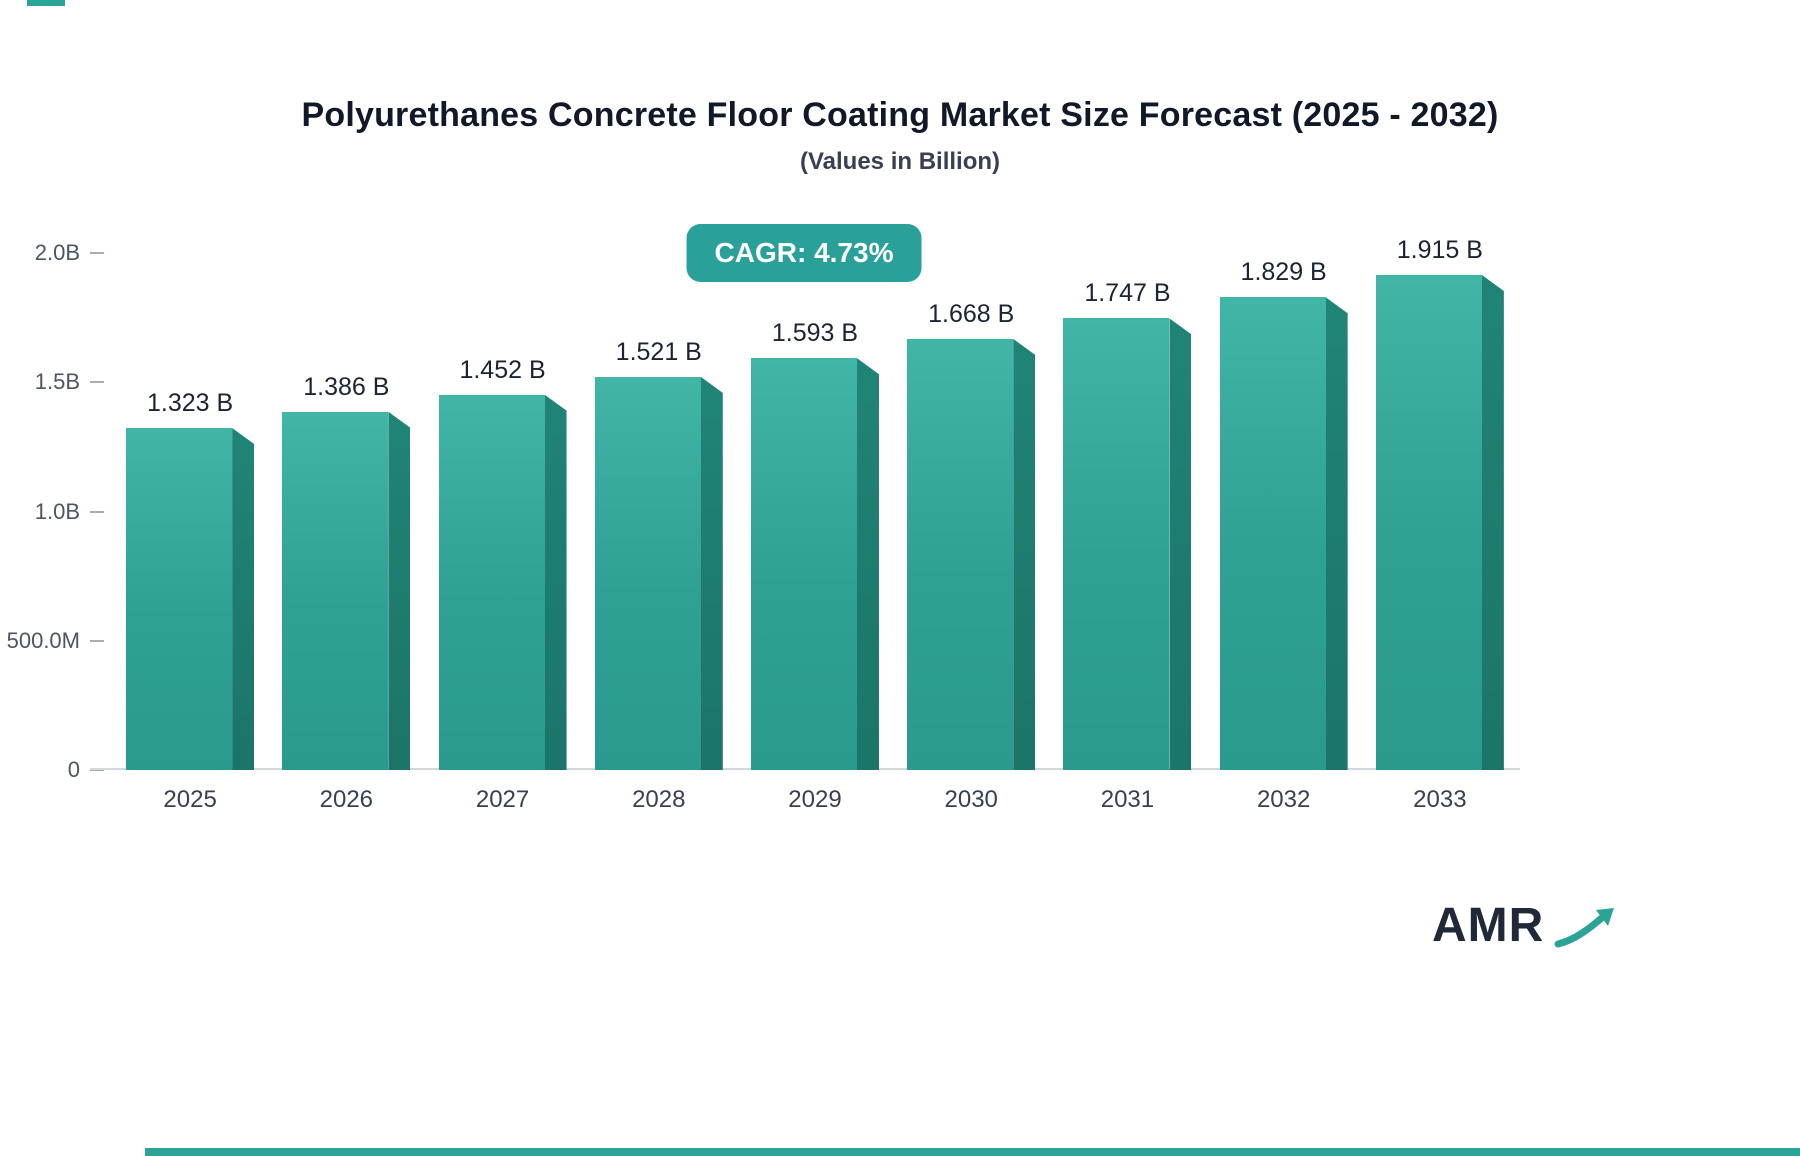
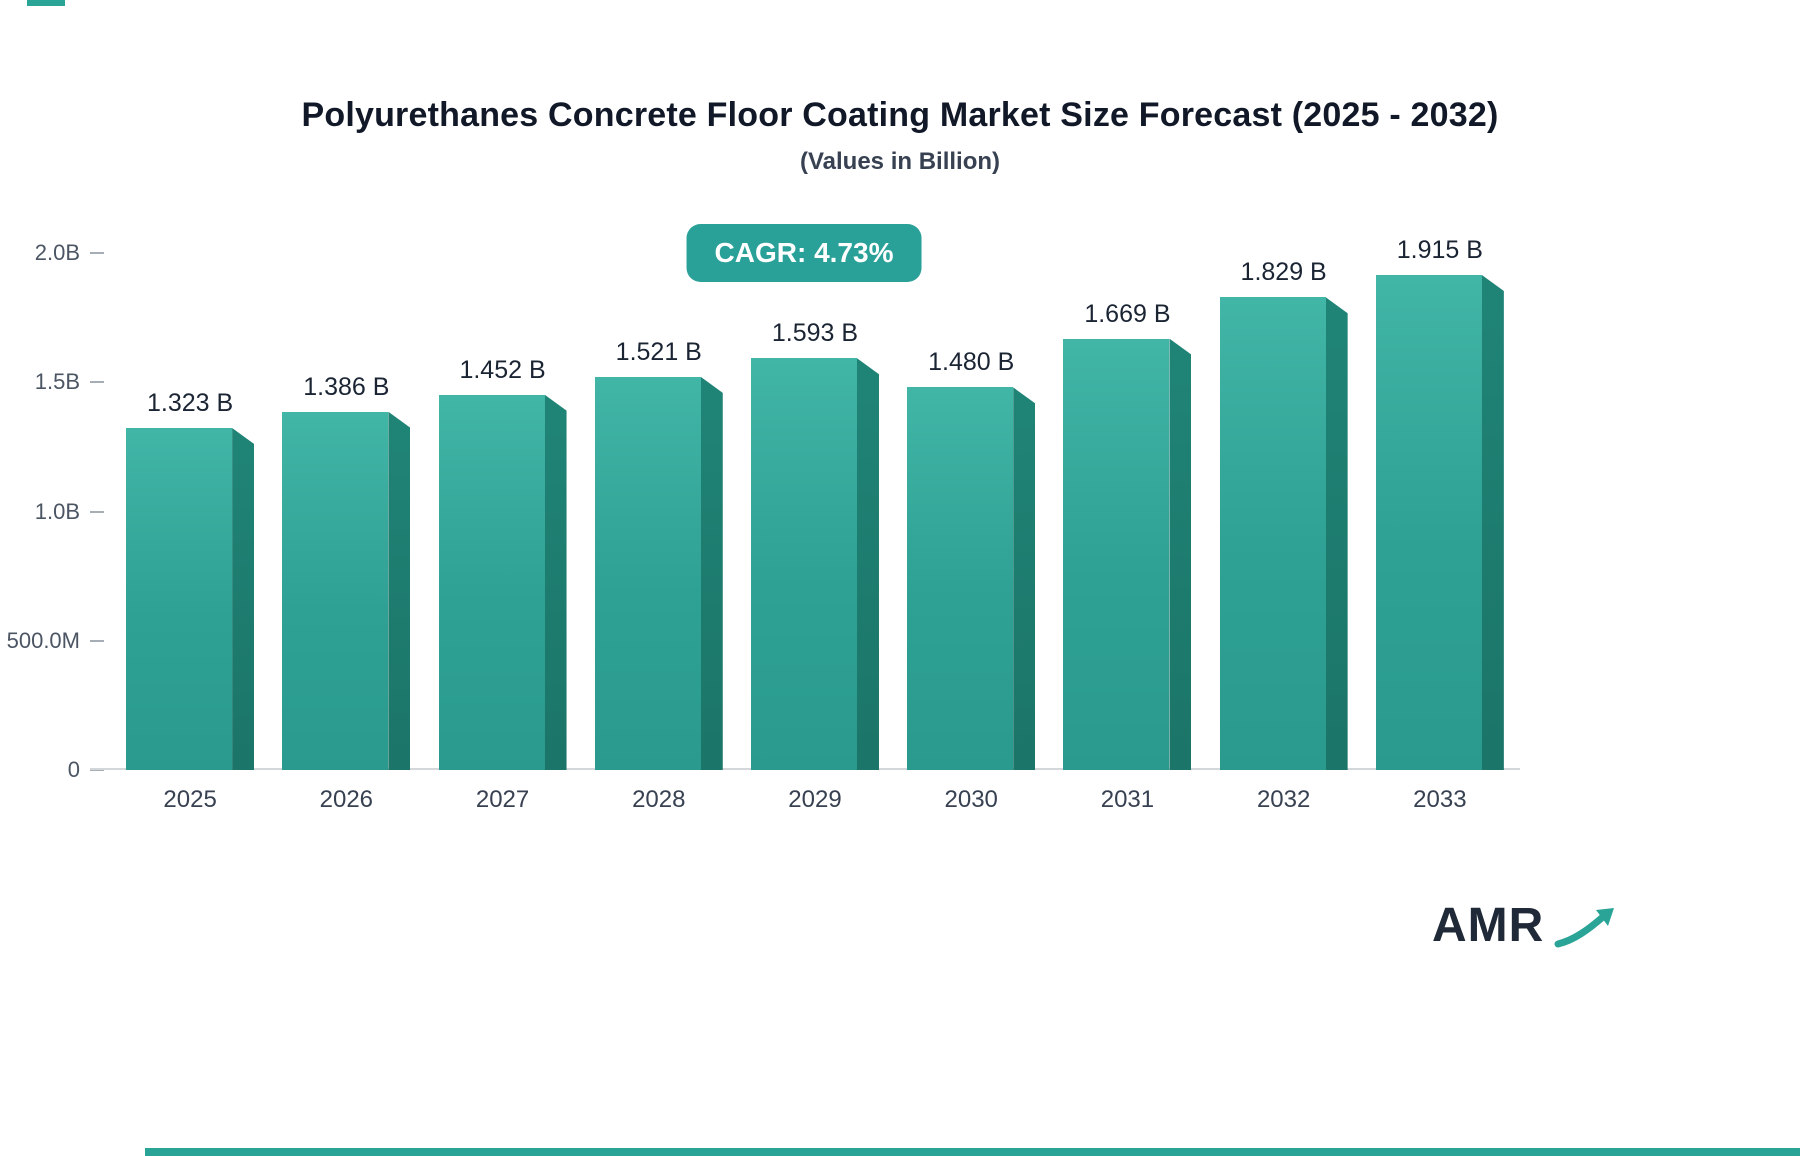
2030: 1.668 -> 1.480
2031: 1.747 -> 1.669
